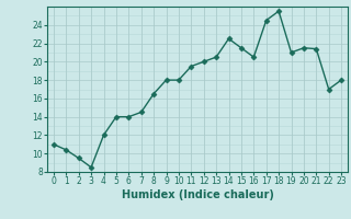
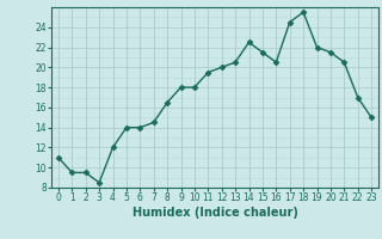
1: 10.4 -> 9.5
19: 21.0 -> 22.0
21: 21.4 -> 20.5
23: 18.0 -> 15.0
